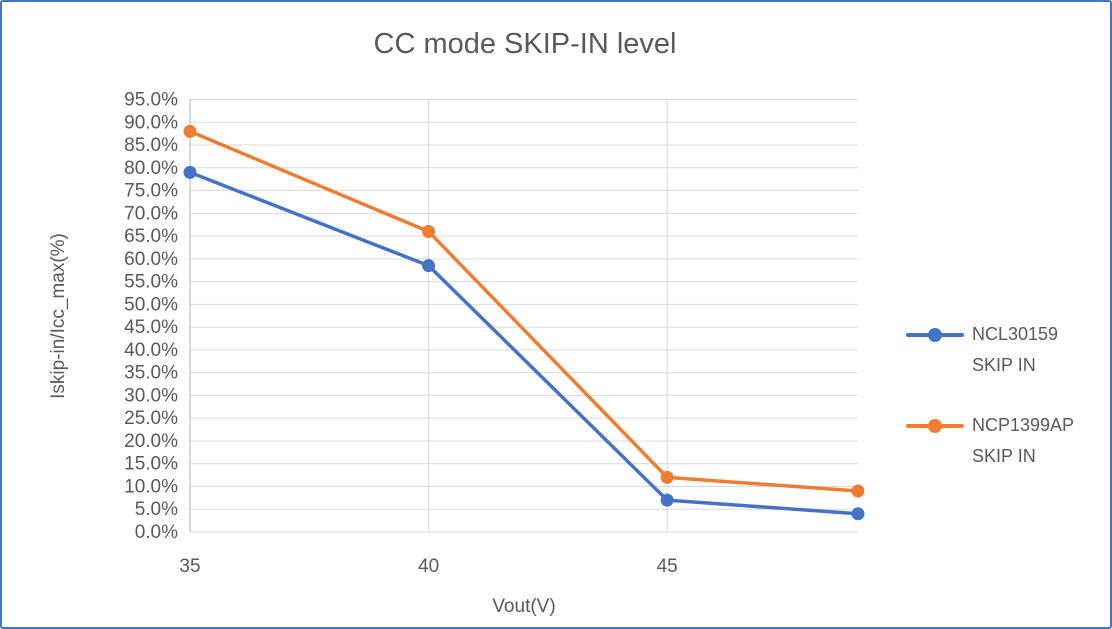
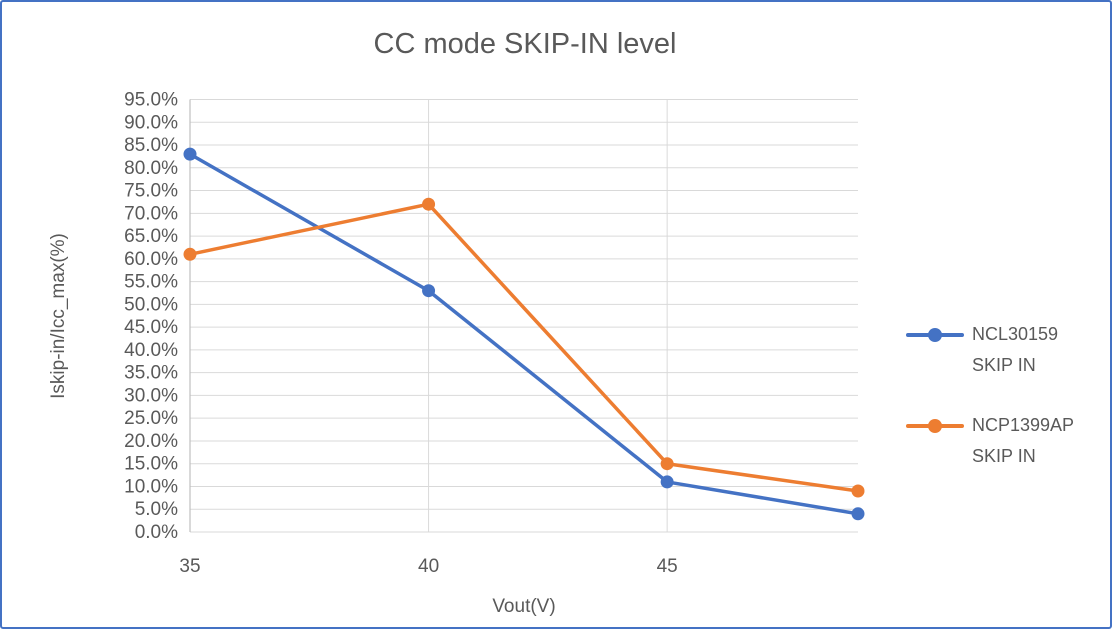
NCL30159 SKIP IN/35: 79% -> 83%
NCP1399AP SKIP IN/35: 88% -> 61%
NCL30159 SKIP IN/40: 58% -> 53%
NCP1399AP SKIP IN/40: 66% -> 72%
NCL30159 SKIP IN/45: 7% -> 11%
NCP1399AP SKIP IN/45: 12% -> 15%
